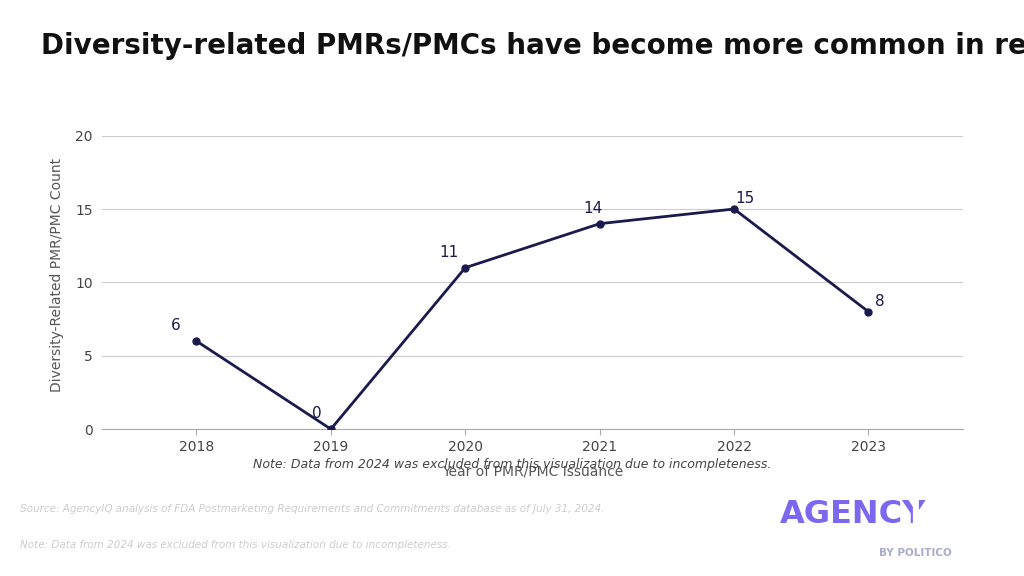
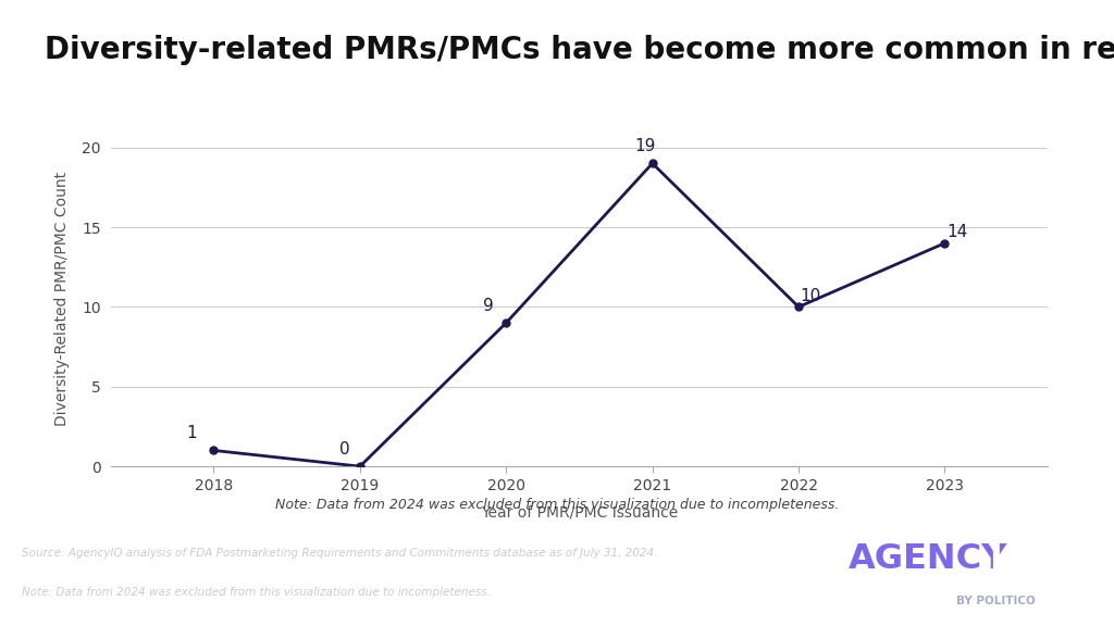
2018: 6 -> 1
2020: 11 -> 9
2021: 14 -> 19
2022: 15 -> 10
2023: 8 -> 14
